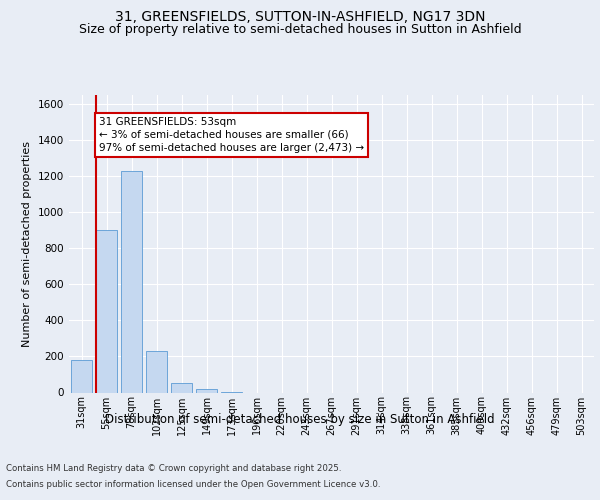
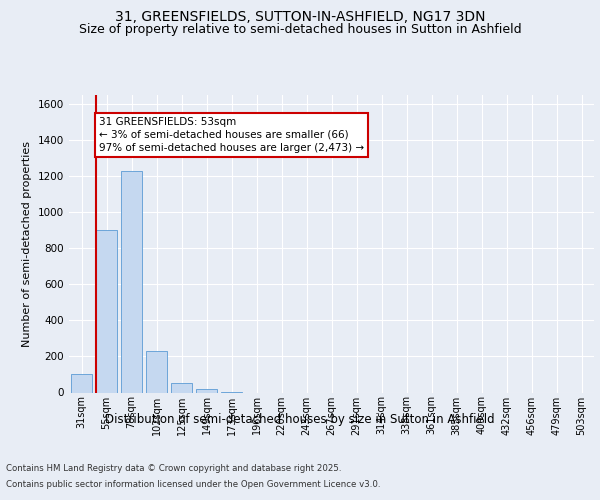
31sqm: 180 -> 100
